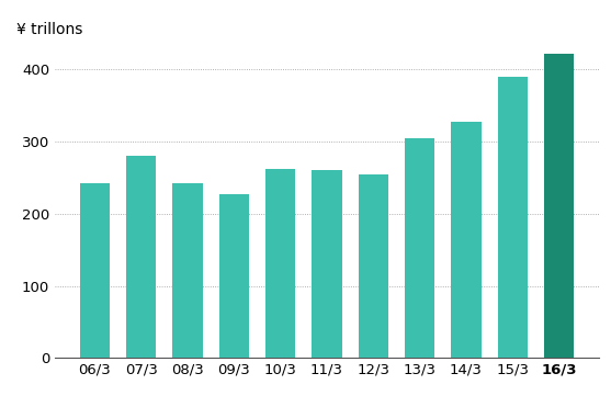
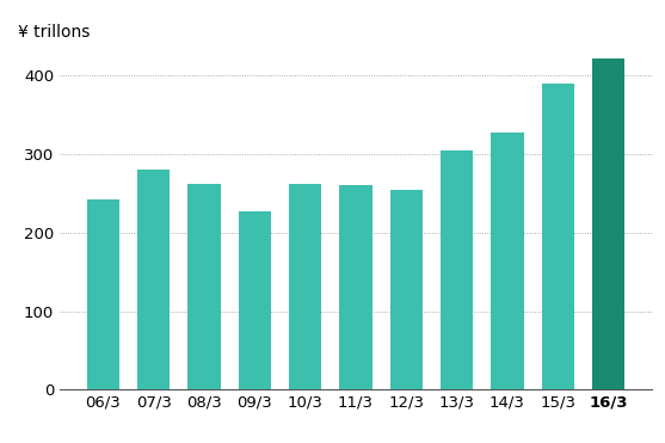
08/3: 242 -> 262
